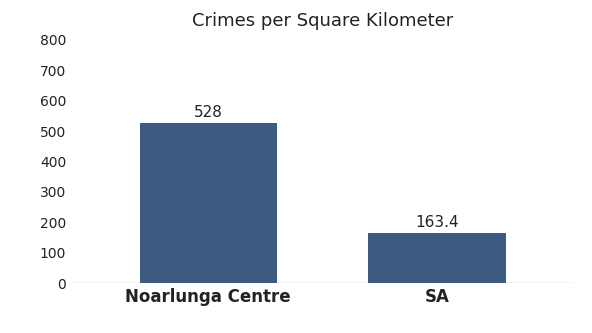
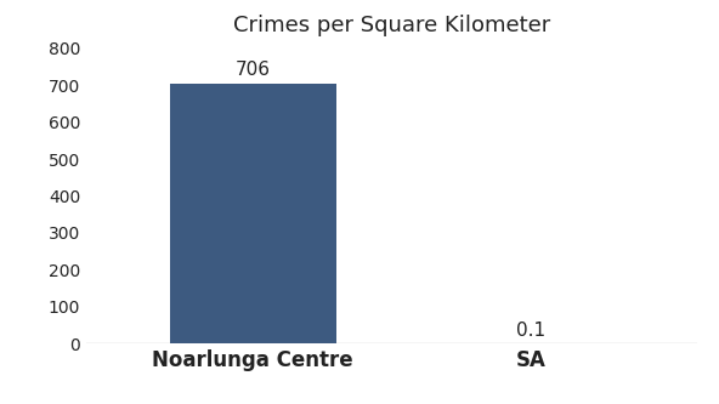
Noarlunga Centre: 528 -> 706
SA: 163.4 -> 0.1
